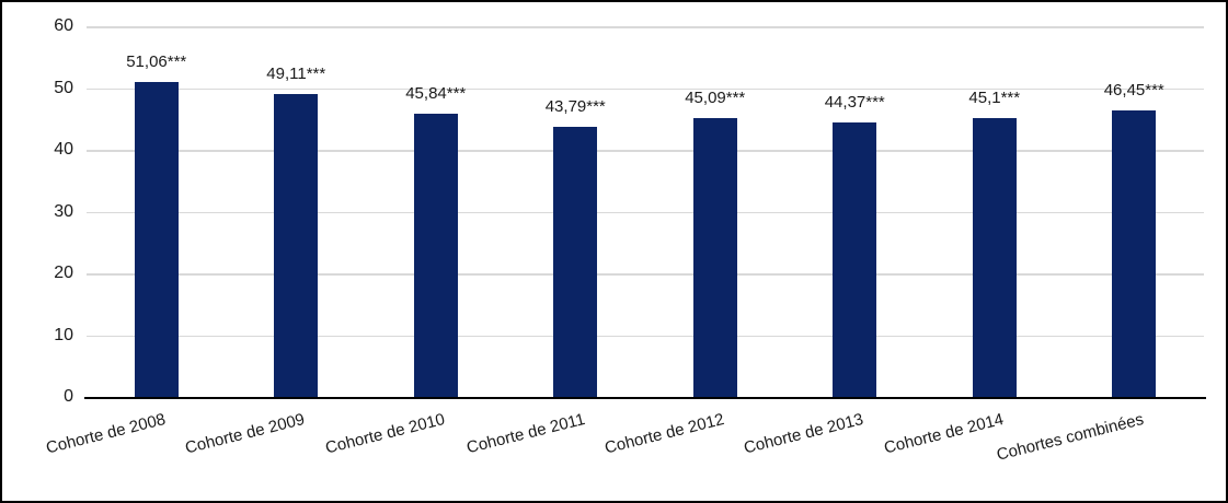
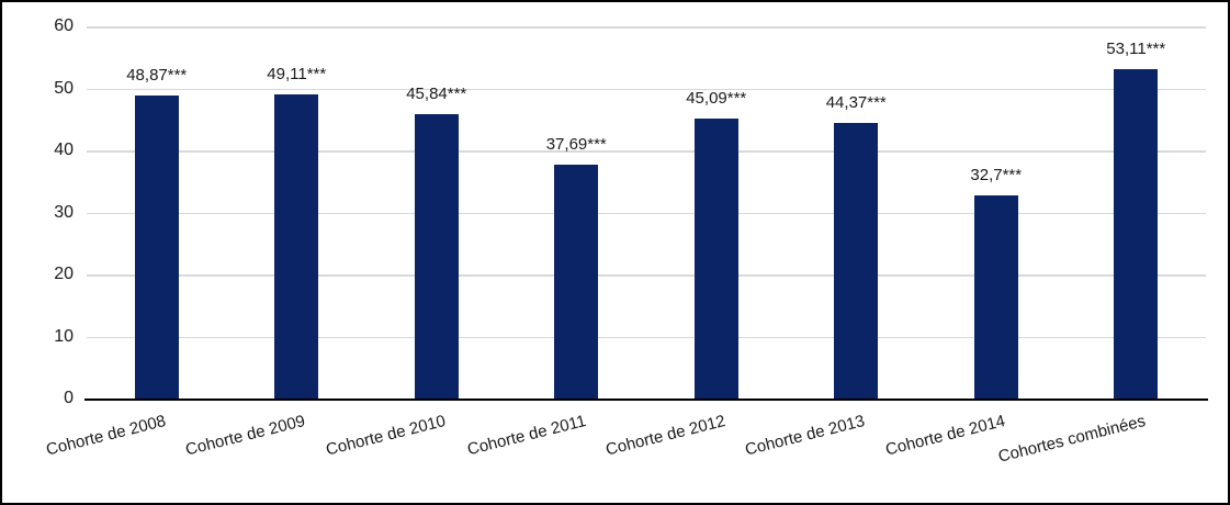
Cohorte de 2008: 51,06 -> 48,87
Cohorte de 2011: 43,79 -> 37,69
Cohorte de 2014: 45,1 -> 32,7
Cohortes combinées: 46,45 -> 53,11
